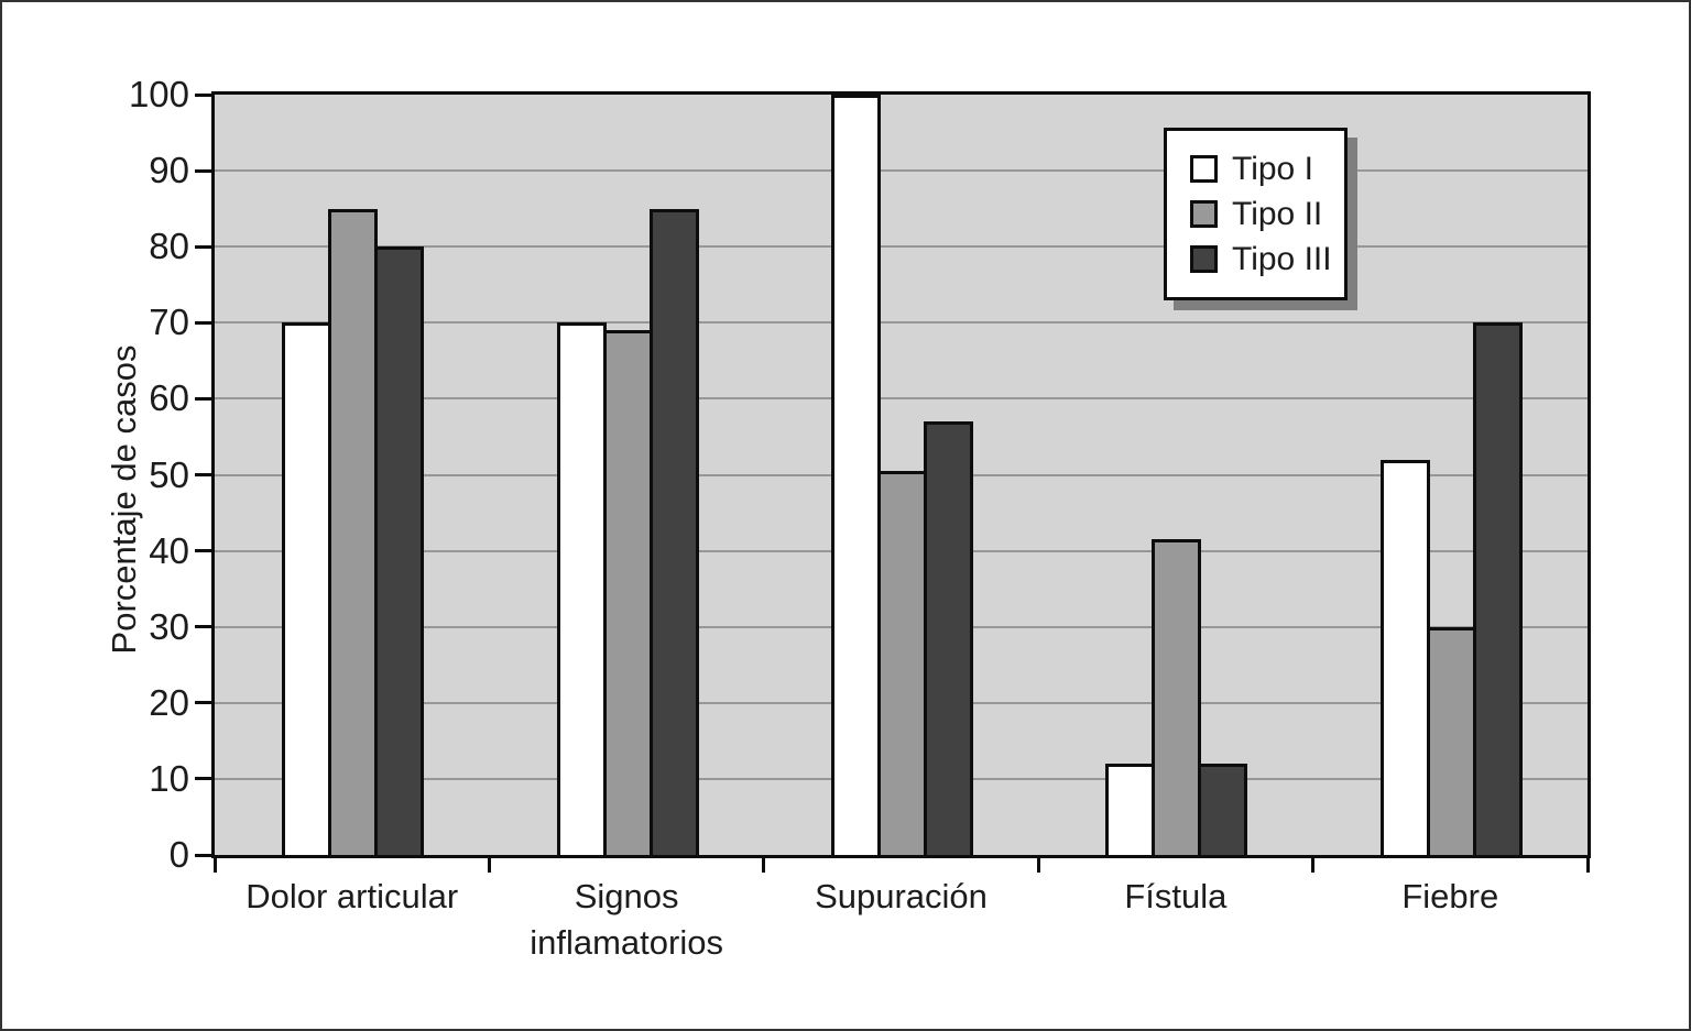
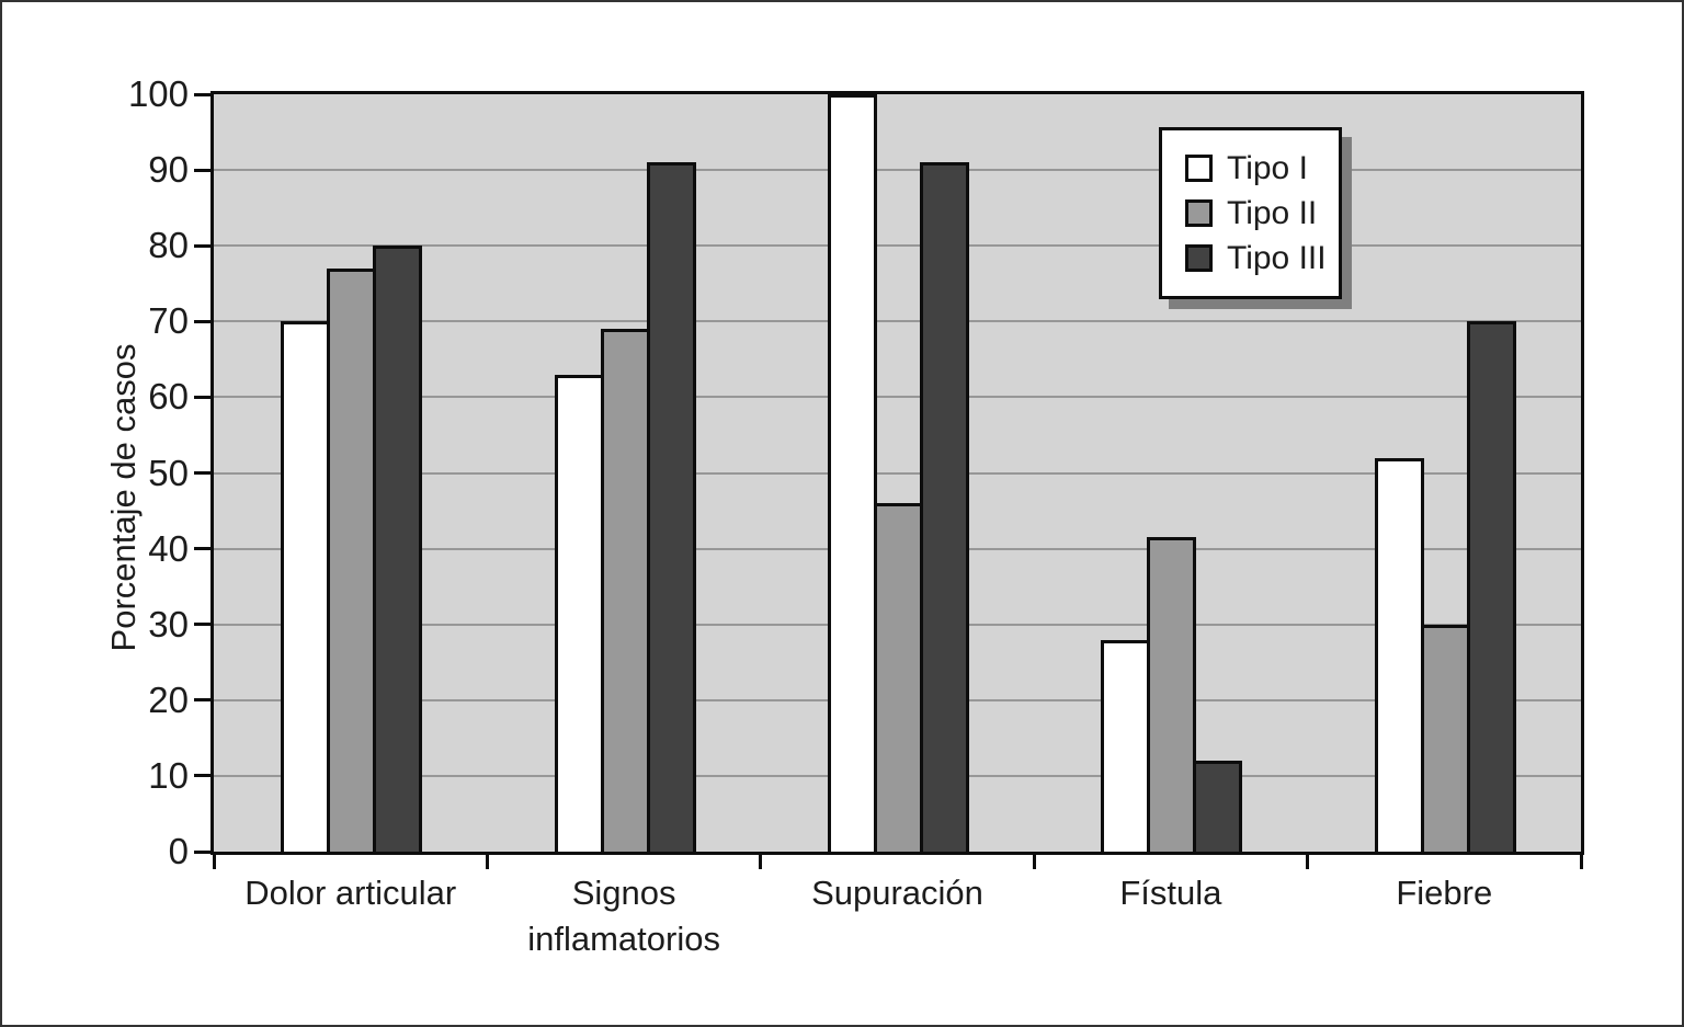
Tipo II/Dolor articular: 85 -> 77
Tipo I/Signos inflamatorios: 70 -> 63
Tipo III/Signos inflamatorios: 85 -> 91
Tipo II/Supuración: 50 -> 46
Tipo III/Supuración: 57 -> 91
Tipo I/Fístula: 12 -> 28
